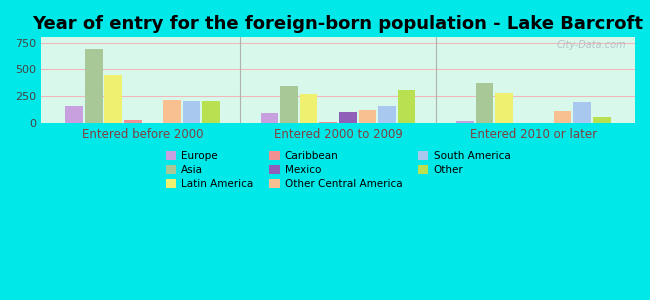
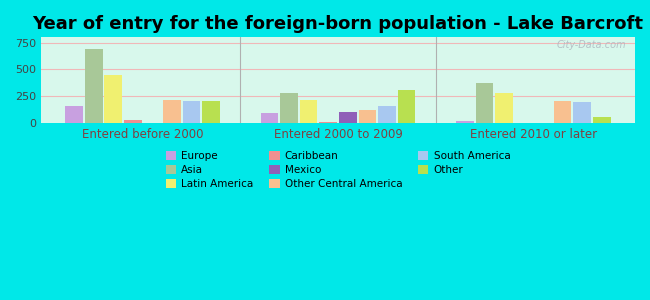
Asia/Entered 2000 to 2009: 340 -> 280
Latin America/Entered 2000 to 2009: 260 -> 210
Other Central America/Entered 2010 or later: 110 -> 200
